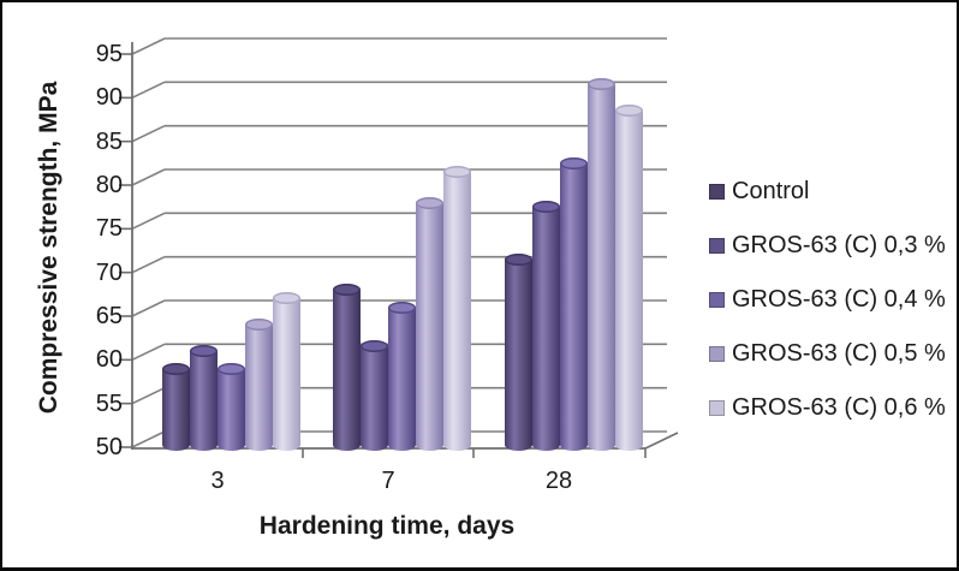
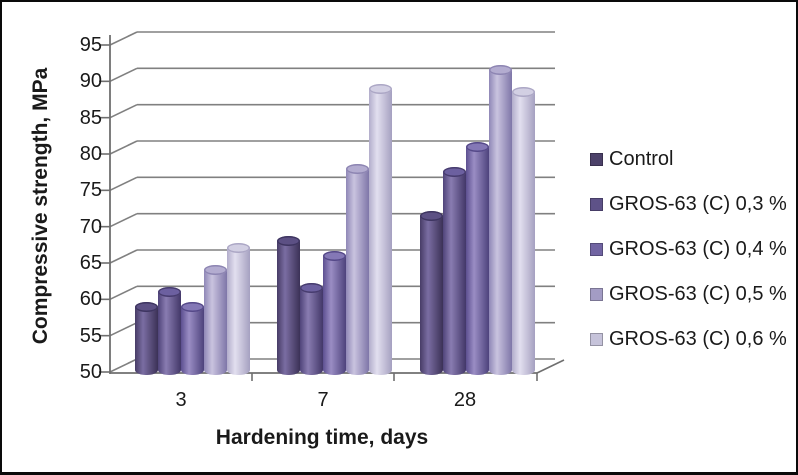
GROS-63 (C) 0,6 %/7: 82 -> 89
GROS-63 (C) 0,4 %/28: 82 -> 81
